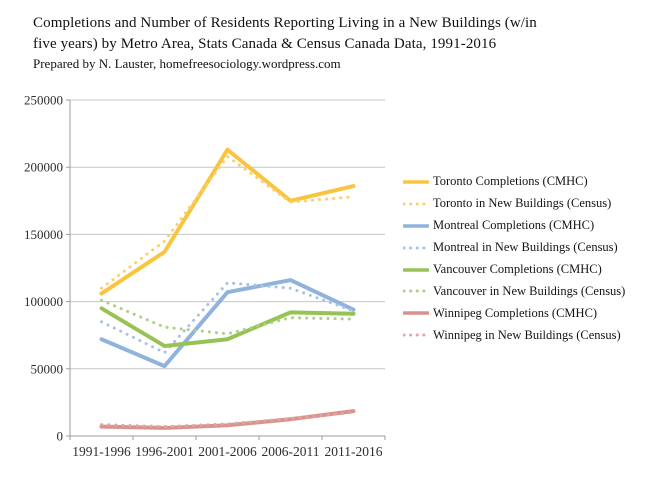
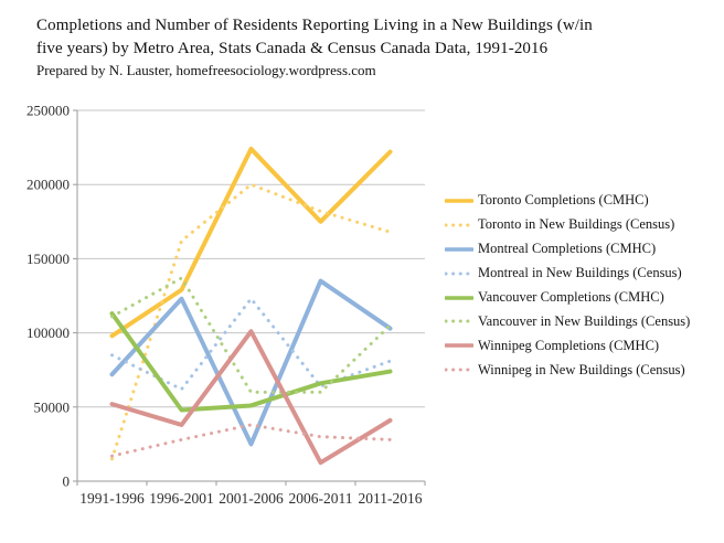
Toronto Completions (CMHC)/1991-1996: 106000 -> 98000
Toronto in New Buildings (Census)/1991-1996: 110000 -> 15000
Vancouver Completions (CMHC)/1991-1996: 95000 -> 113000
Vancouver in New Buildings (Census)/1991-1996: 101000 -> 111000
Winnipeg Completions (CMHC)/1991-1996: 7000 -> 52000
Winnipeg in New Buildings (Census)/1991-1996: 8000 -> 17000
Toronto Completions (CMHC)/1996-2001: 137000 -> 129000
Toronto in New Buildings (Census)/1996-2001: 145000 -> 162000
Montreal Completions (CMHC)/1996-2001: 52000 -> 123000
Vancouver Completions (CMHC)/1996-2001: 67000 -> 48000
Vancouver in New Buildings (Census)/1996-2001: 81000 -> 137000
Winnipeg Completions (CMHC)/1996-2001: 6000 -> 38000
Winnipeg in New Buildings (Census)/1996-2001: 7000 -> 28000
Toronto Completions (CMHC)/2001-2006: 213000 -> 224000
Toronto in New Buildings (Census)/2001-2006: 208000 -> 200000
Montreal Completions (CMHC)/2001-2006: 107000 -> 25000
Montreal in New Buildings (Census)/2001-2006: 114000 -> 123000
Vancouver Completions (CMHC)/2001-2006: 72000 -> 51000
Vancouver in New Buildings (Census)/2001-2006: 76000 -> 60000
Winnipeg Completions (CMHC)/2001-2006: 8000 -> 101000
Winnipeg in New Buildings (Census)/2001-2006: 9000 -> 38000
Toronto in New Buildings (Census)/2006-2011: 174000 -> 182000
Montreal Completions (CMHC)/2006-2011: 116000 -> 135000
Montreal in New Buildings (Census)/2006-2011: 110000 -> 64000
Vancouver Completions (CMHC)/2006-2011: 92000 -> 66000
Vancouver in New Buildings (Census)/2006-2011: 88000 -> 60000
Winnipeg in New Buildings (Census)/2006-2011: 13000 -> 30000
Toronto Completions (CMHC)/2011-2016: 186000 -> 222000
Toronto in New Buildings (Census)/2011-2016: 178000 -> 168000
Montreal Completions (CMHC)/2011-2016: 94000 -> 103000
Montreal in New Buildings (Census)/2011-2016: 93000 -> 81000
Vancouver Completions (CMHC)/2011-2016: 91000 -> 74000
Vancouver in New Buildings (Census)/2011-2016: 87000 -> 105000
Winnipeg Completions (CMHC)/2011-2016: 18000 -> 41000
Winnipeg in New Buildings (Census)/2011-2016: 18000 -> 28000
